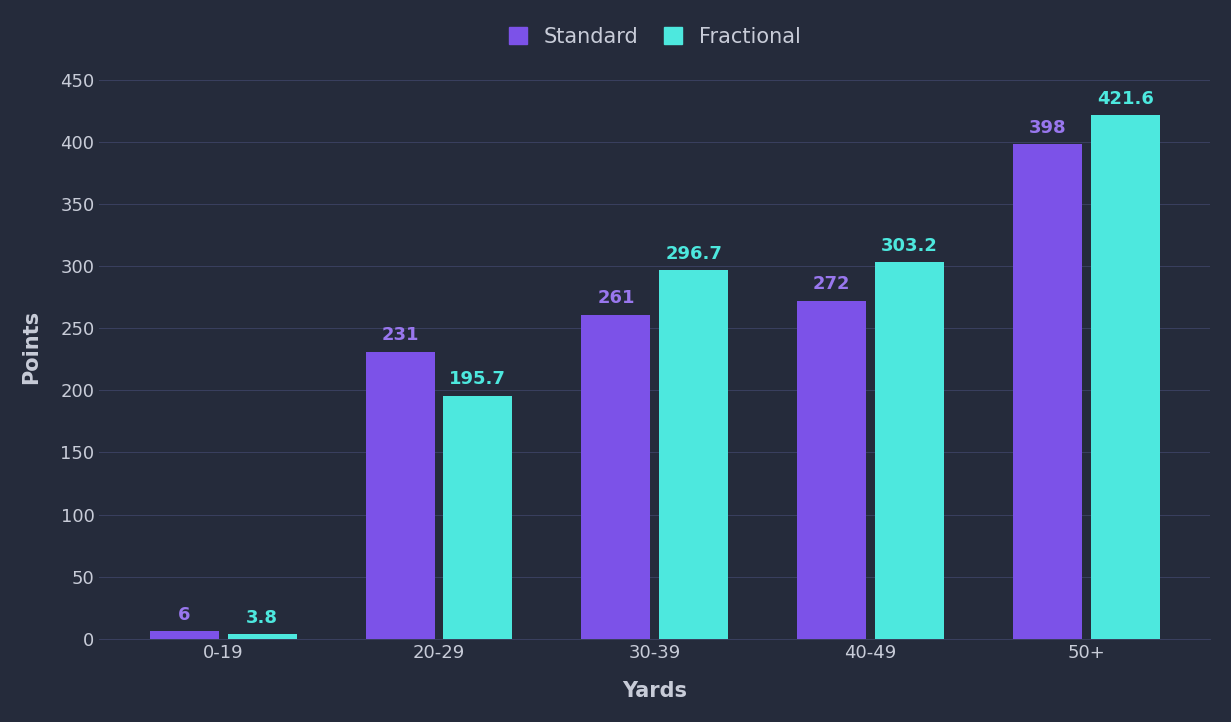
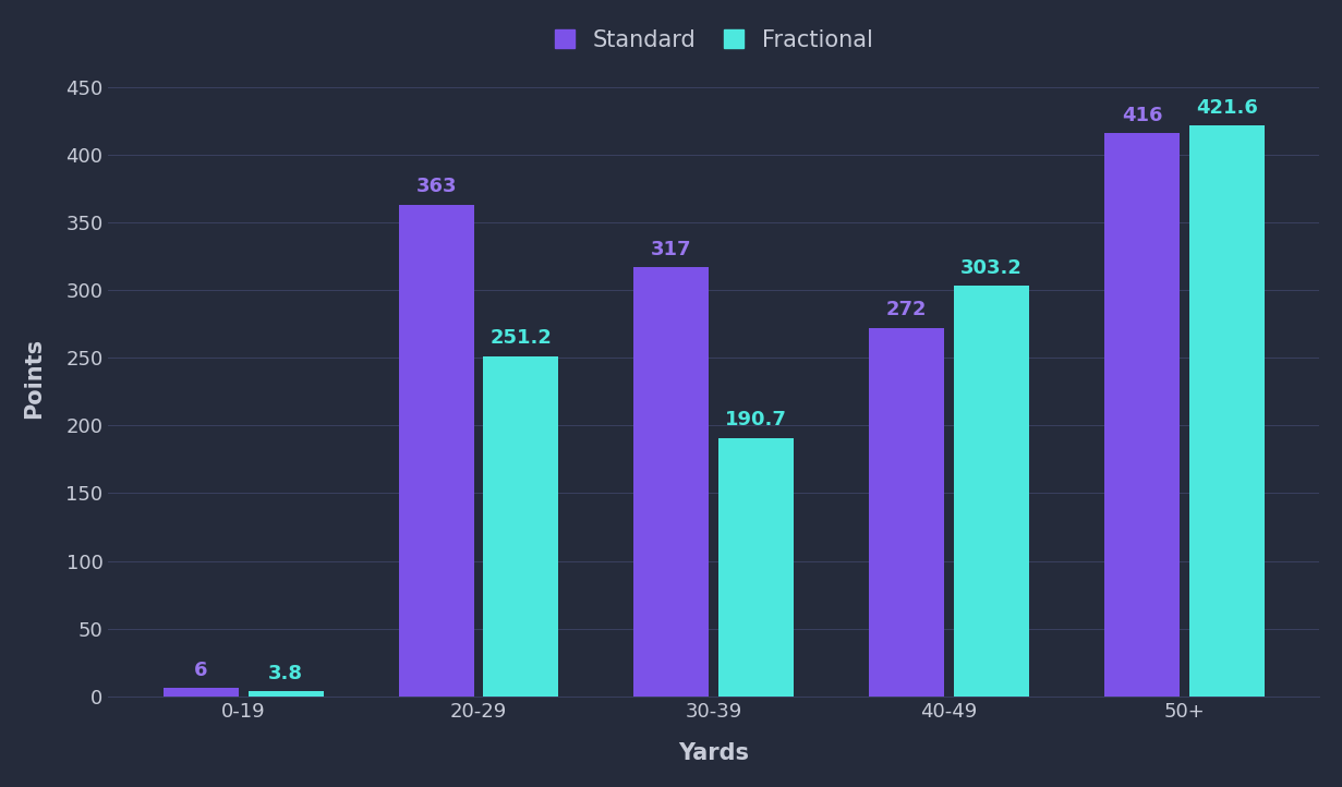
Standard/20-29: 231 -> 363
Fractional/20-29: 195.7 -> 251.2
Standard/30-39: 261 -> 317
Fractional/30-39: 296.7 -> 190.7
Standard/50+: 398 -> 416
